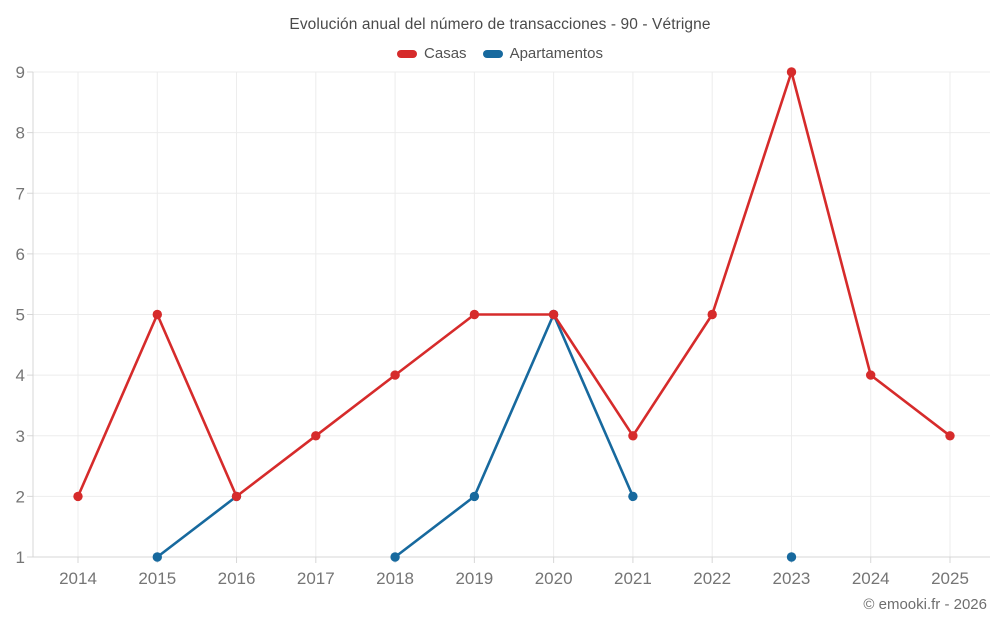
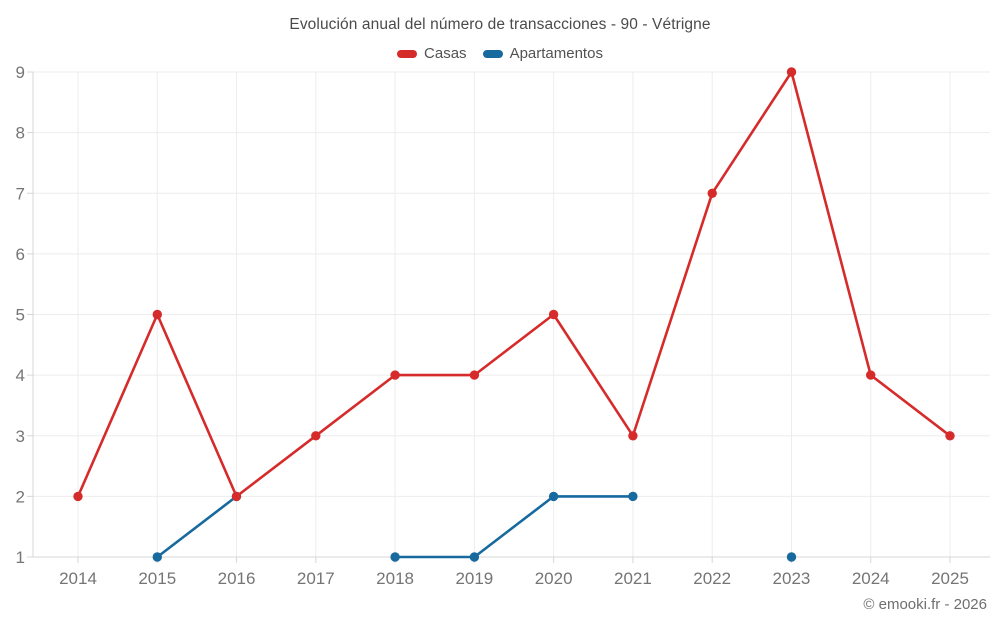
Casas/2019: 5 -> 4
Apartamentos/2019: 2 -> 1
Apartamentos/2020: 5 -> 2
Casas/2022: 5 -> 7
